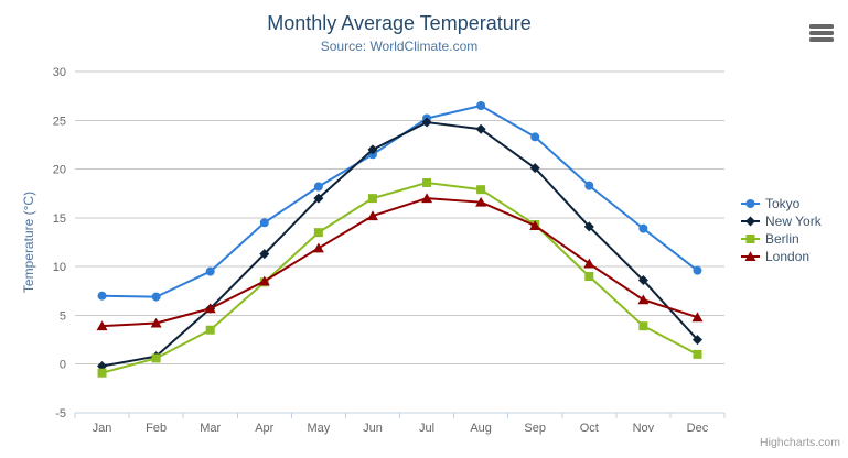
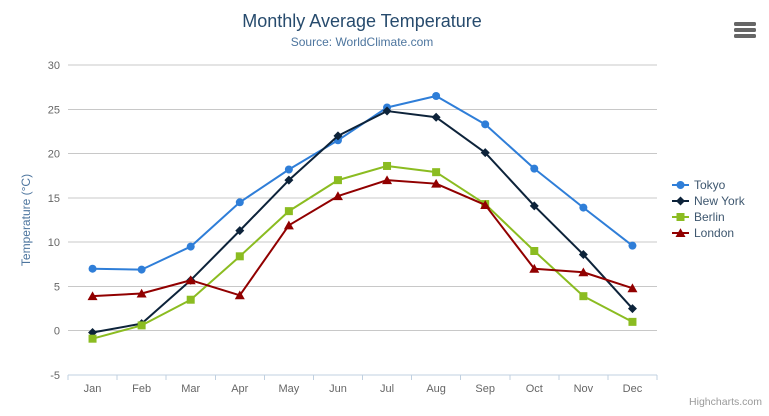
London/Apr: 8 -> 4
London/Oct: 10 -> 7
